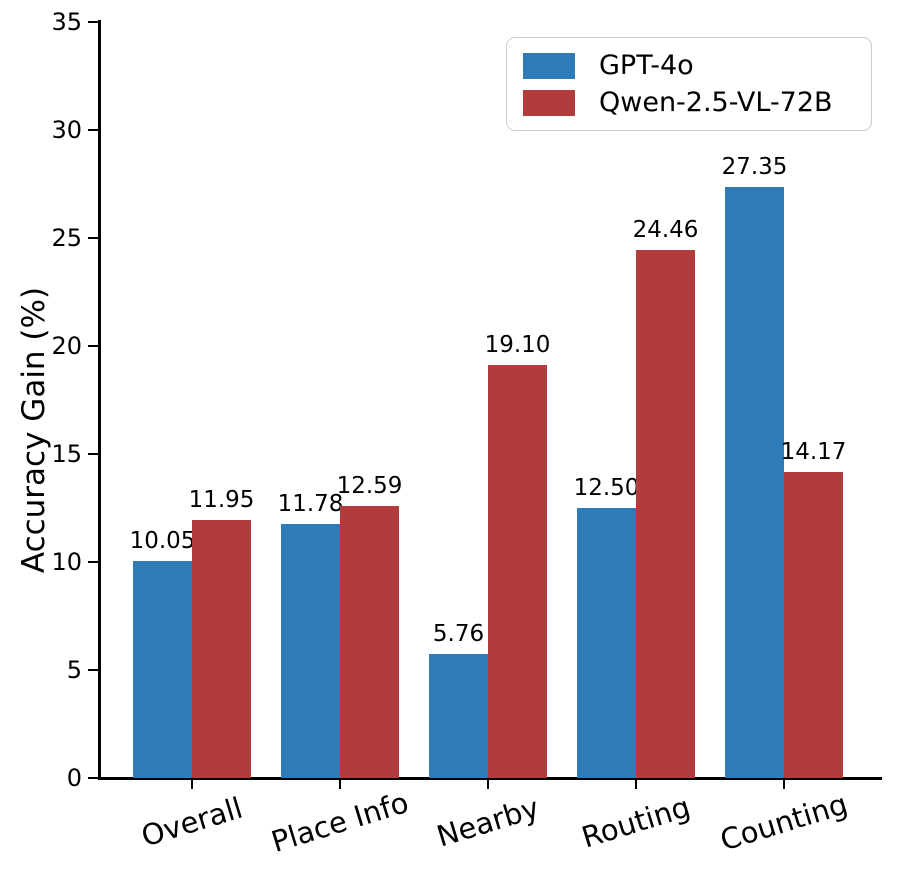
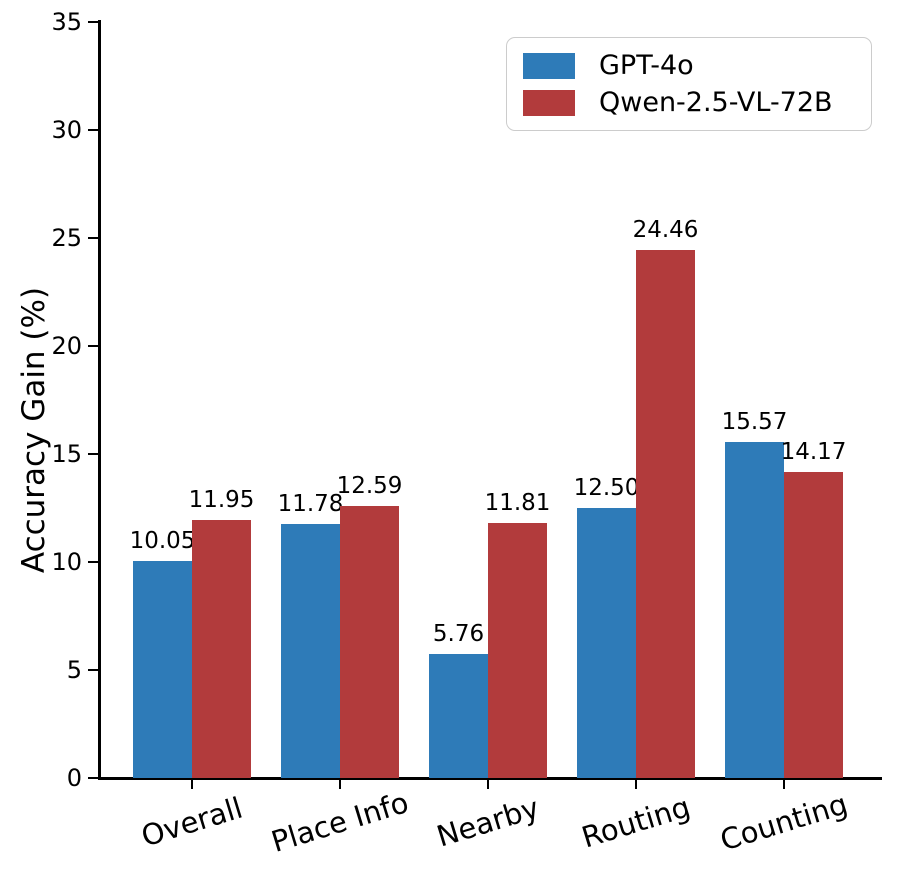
Qwen-2.5-VL-72B/Nearby: 19.10 -> 11.81
GPT-4o/Counting: 27.35 -> 15.57
